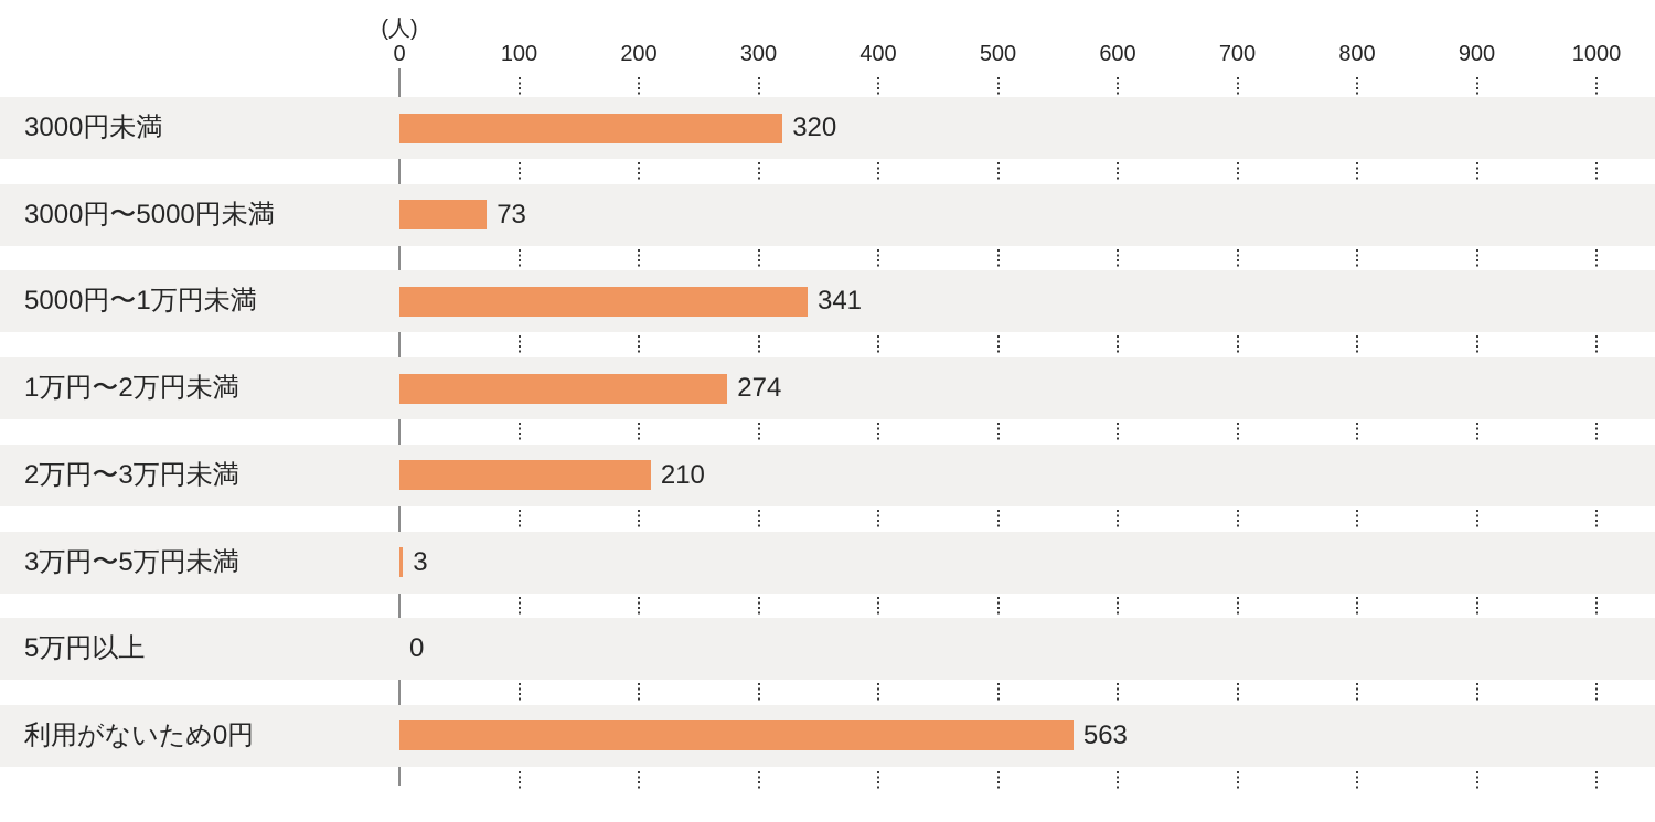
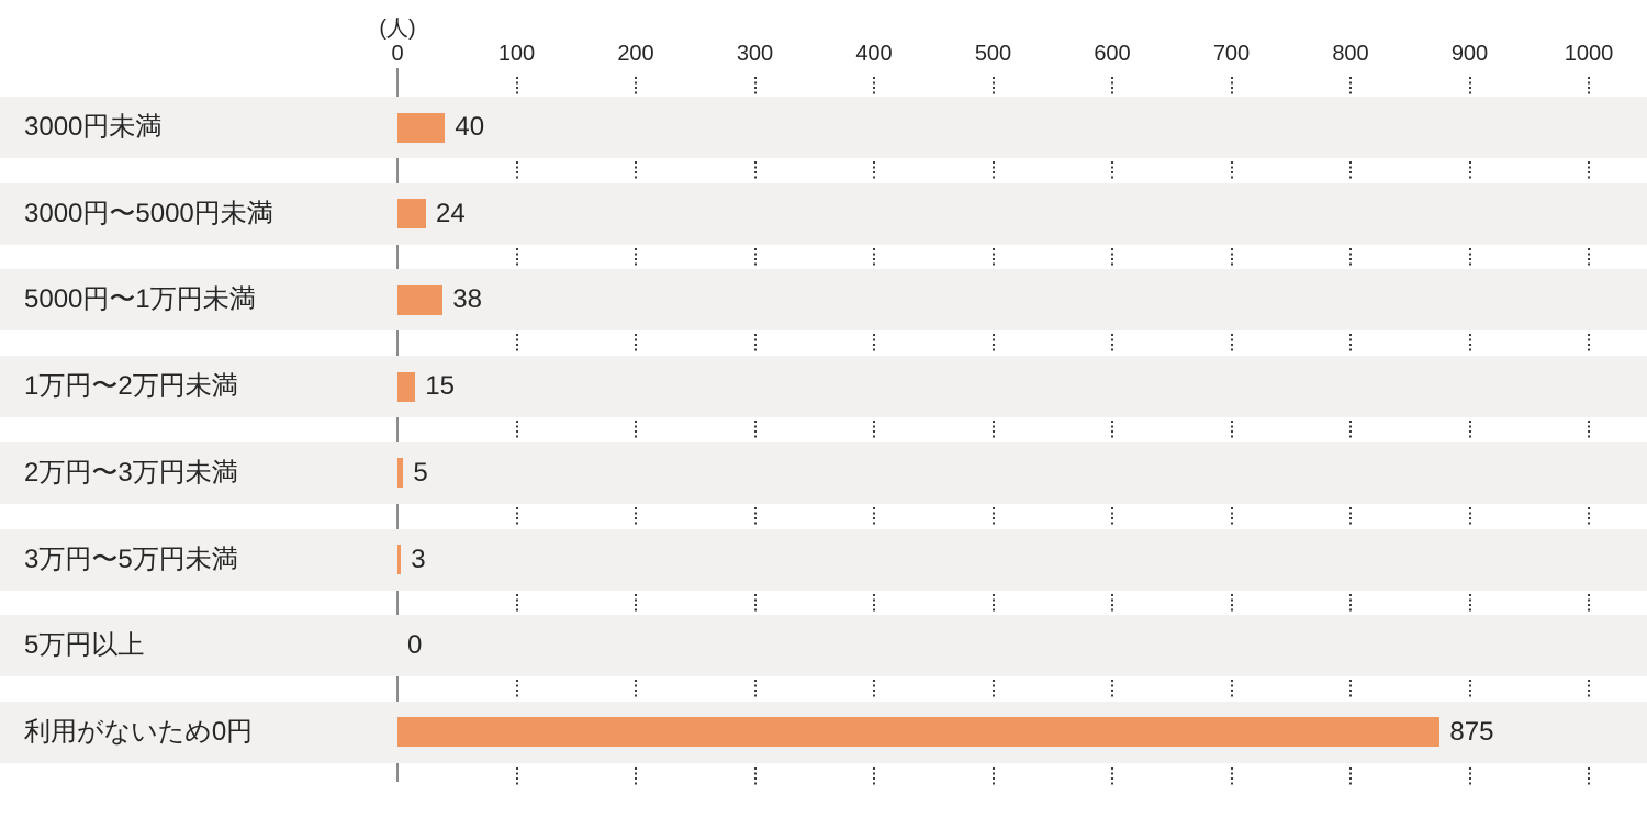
3000円未満: 320 -> 40
3000円〜5000円未満: 73 -> 24
5000円〜1万円未満: 341 -> 38
1万円〜2万円未満: 274 -> 15
2万円〜3万円未満: 210 -> 5
利用がないため0円: 563 -> 875
